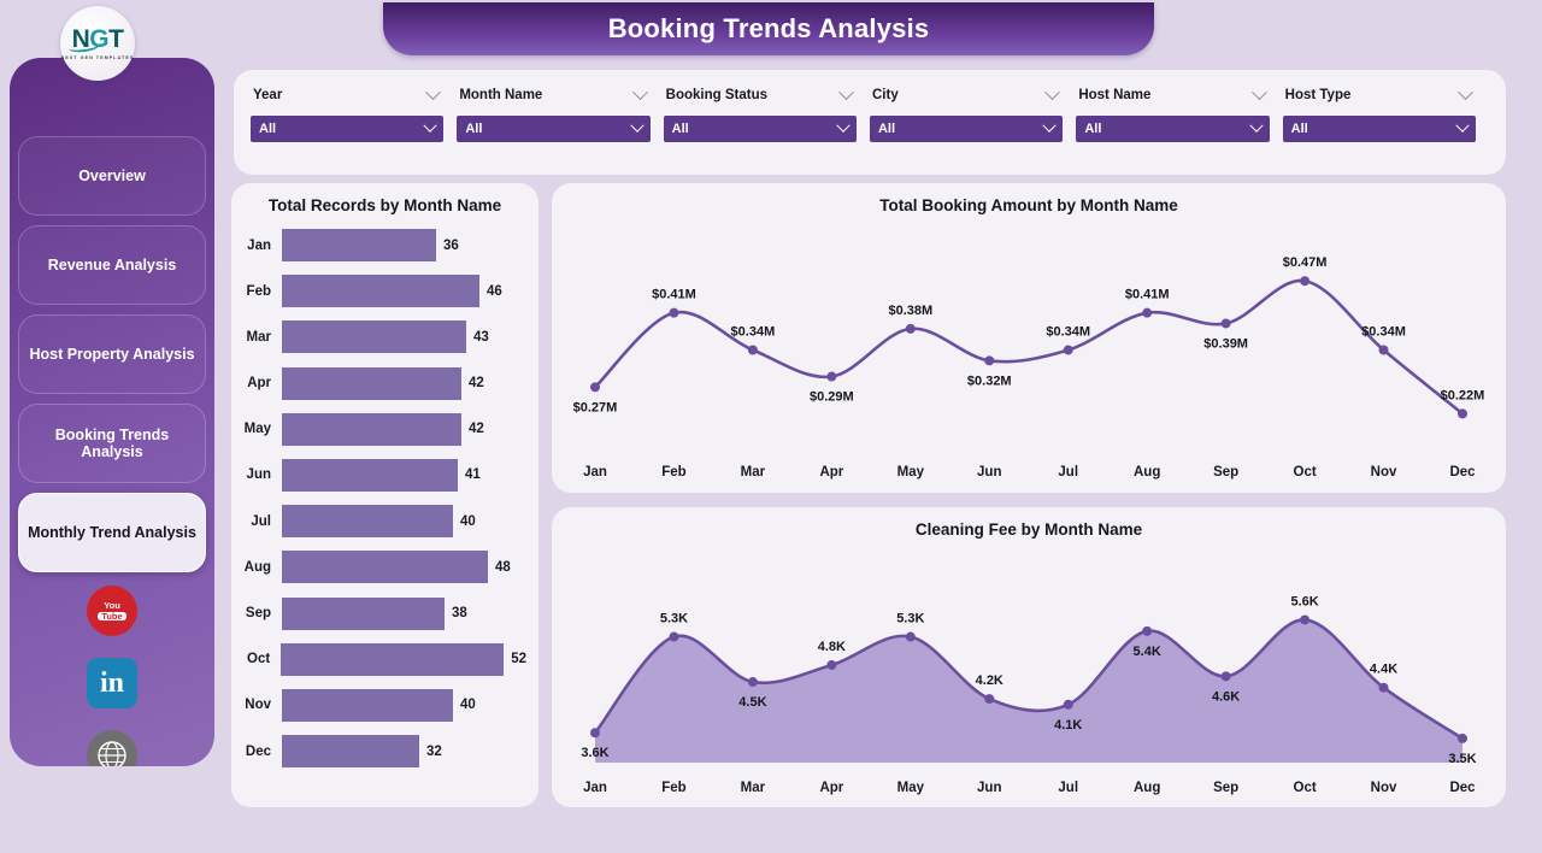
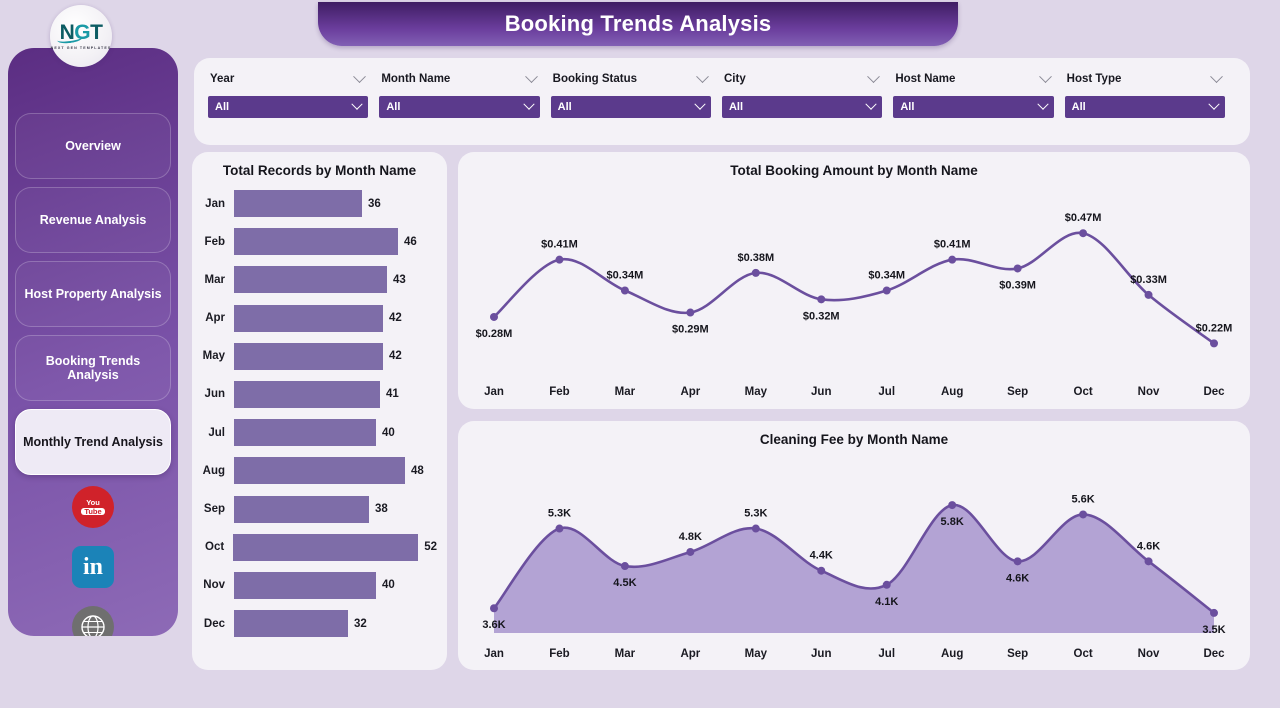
Total Booking Amount by Month Name/Jan: $0.27M -> $0.28M
Total Booking Amount by Month Name/Nov: $0.34M -> $0.33M
Cleaning Fee by Month Name/Jun: 4.2K -> 4.4K
Cleaning Fee by Month Name/Aug: 5.4K -> 5.8K
Cleaning Fee by Month Name/Nov: 4.4K -> 4.6K
